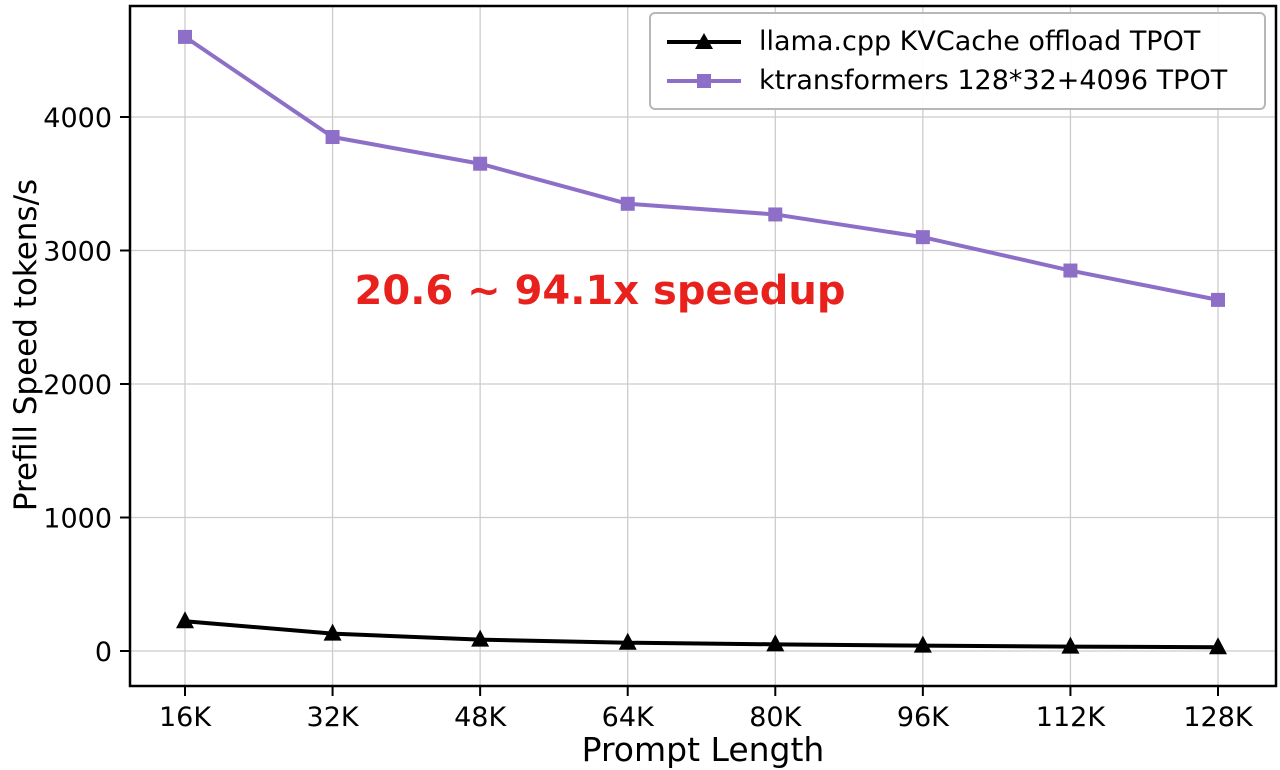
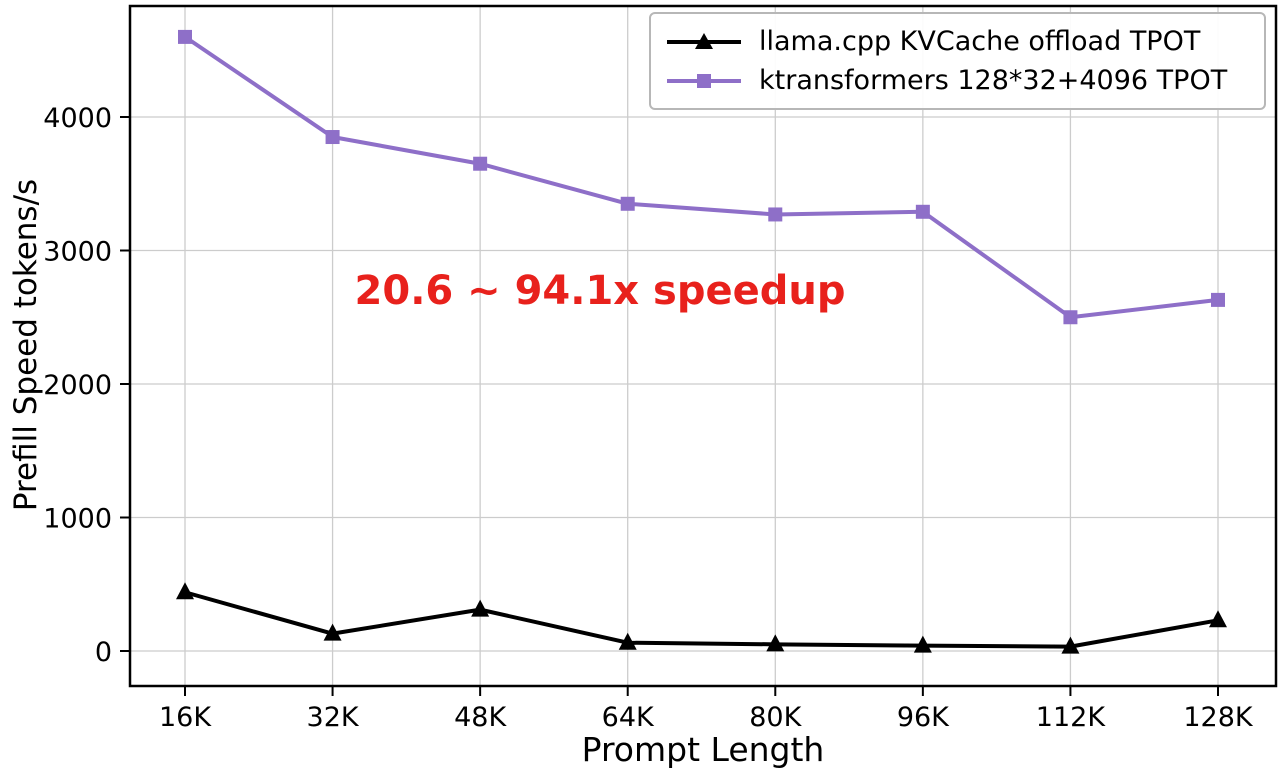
llama.cpp KVCache offload TPOT/16K: 220 -> 440
llama.cpp KVCache offload TPOT/48K: 80 -> 310
ktransformers 128*32+4096 TPOT/96K: 3100 -> 3290
ktransformers 128*32+4096 TPOT/112K: 2850 -> 2500
llama.cpp KVCache offload TPOT/128K: 30 -> 230
